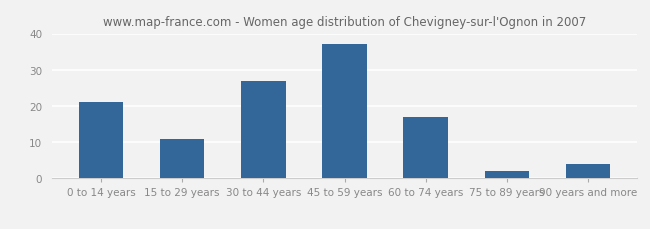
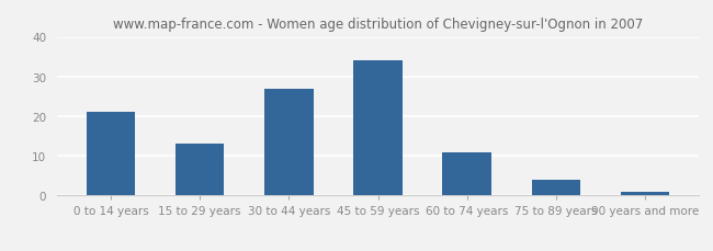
15 to 29 years: 11 -> 13
45 to 59 years: 37 -> 34
60 to 74 years: 17 -> 11
75 to 89 years: 2 -> 4
90 years and more: 4 -> 1
